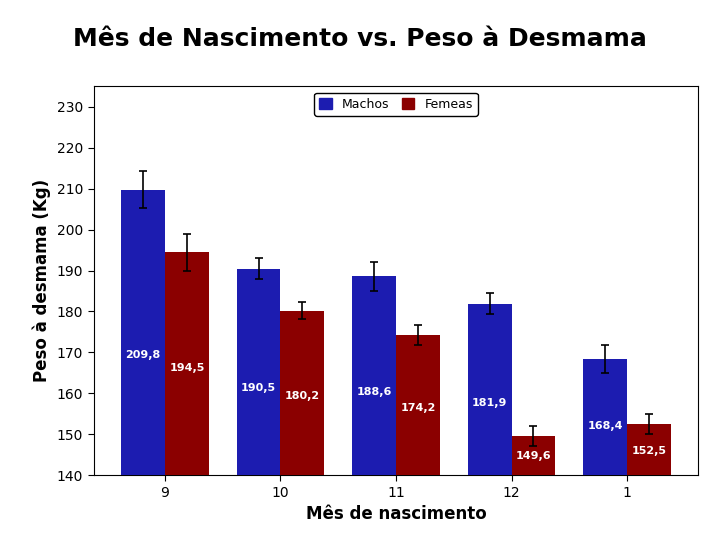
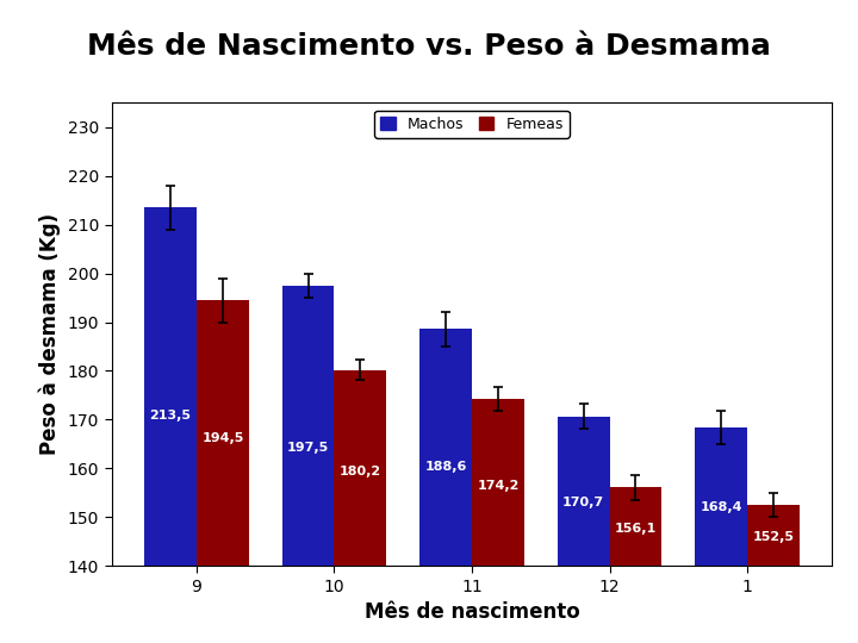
Machos/9: 209,8 -> 213,5
Machos/10: 190,5 -> 197,5
Machos/12: 181,9 -> 170,7
Femeas/12: 149,6 -> 156,1
